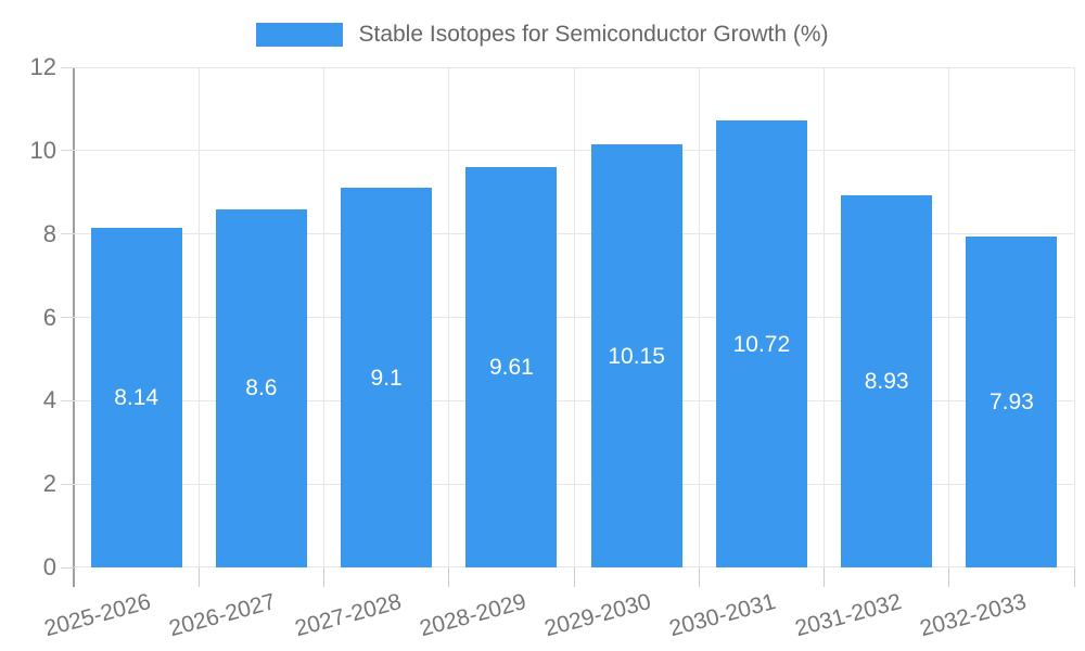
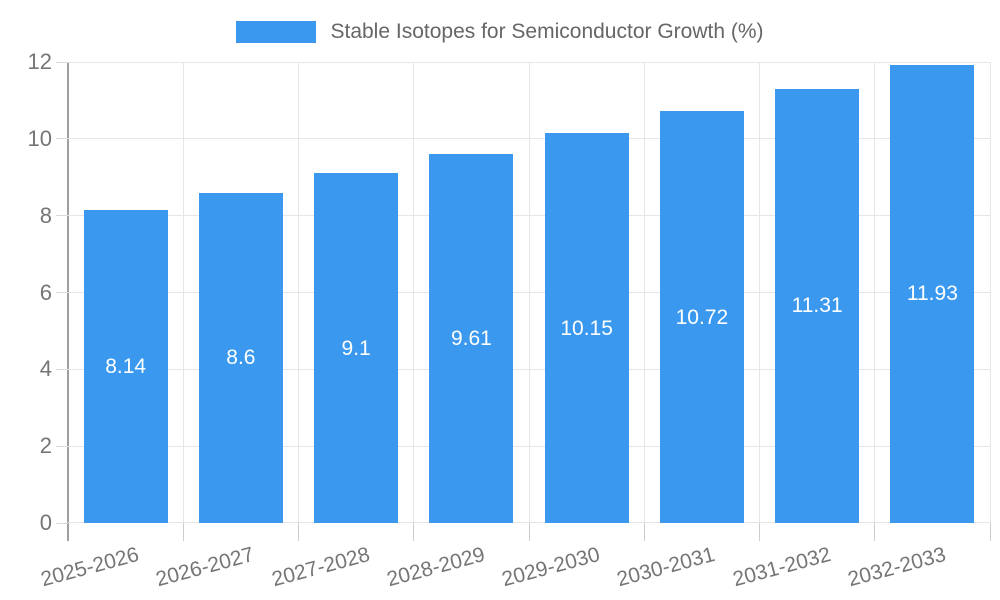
2031-2032: 8.93 -> 11.31
2032-2033: 7.93 -> 11.93
